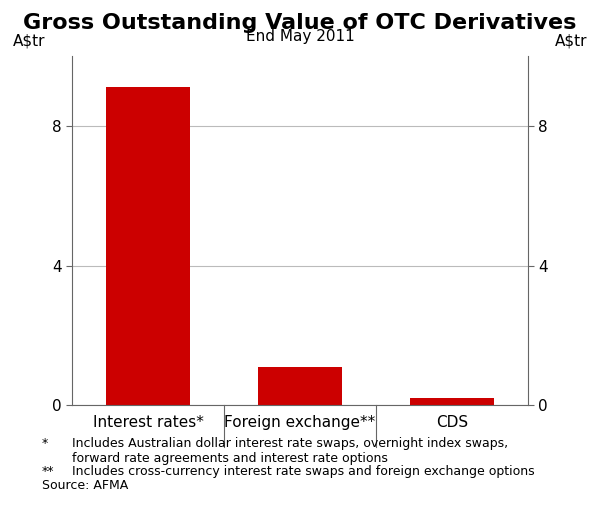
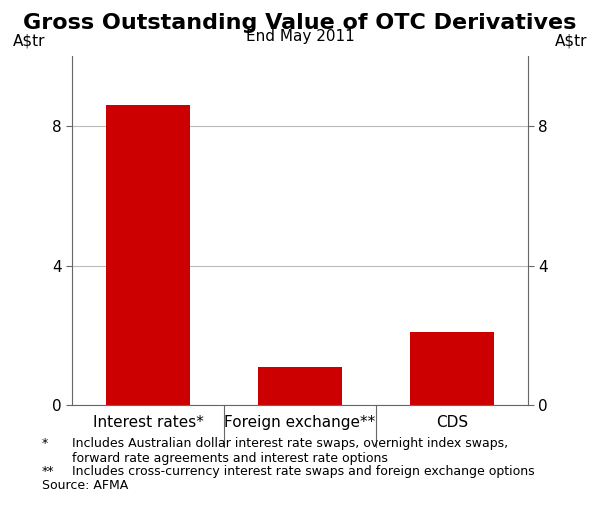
Interest rates*: 9.1 -> 8.6
CDS: 0.2 -> 2.1
